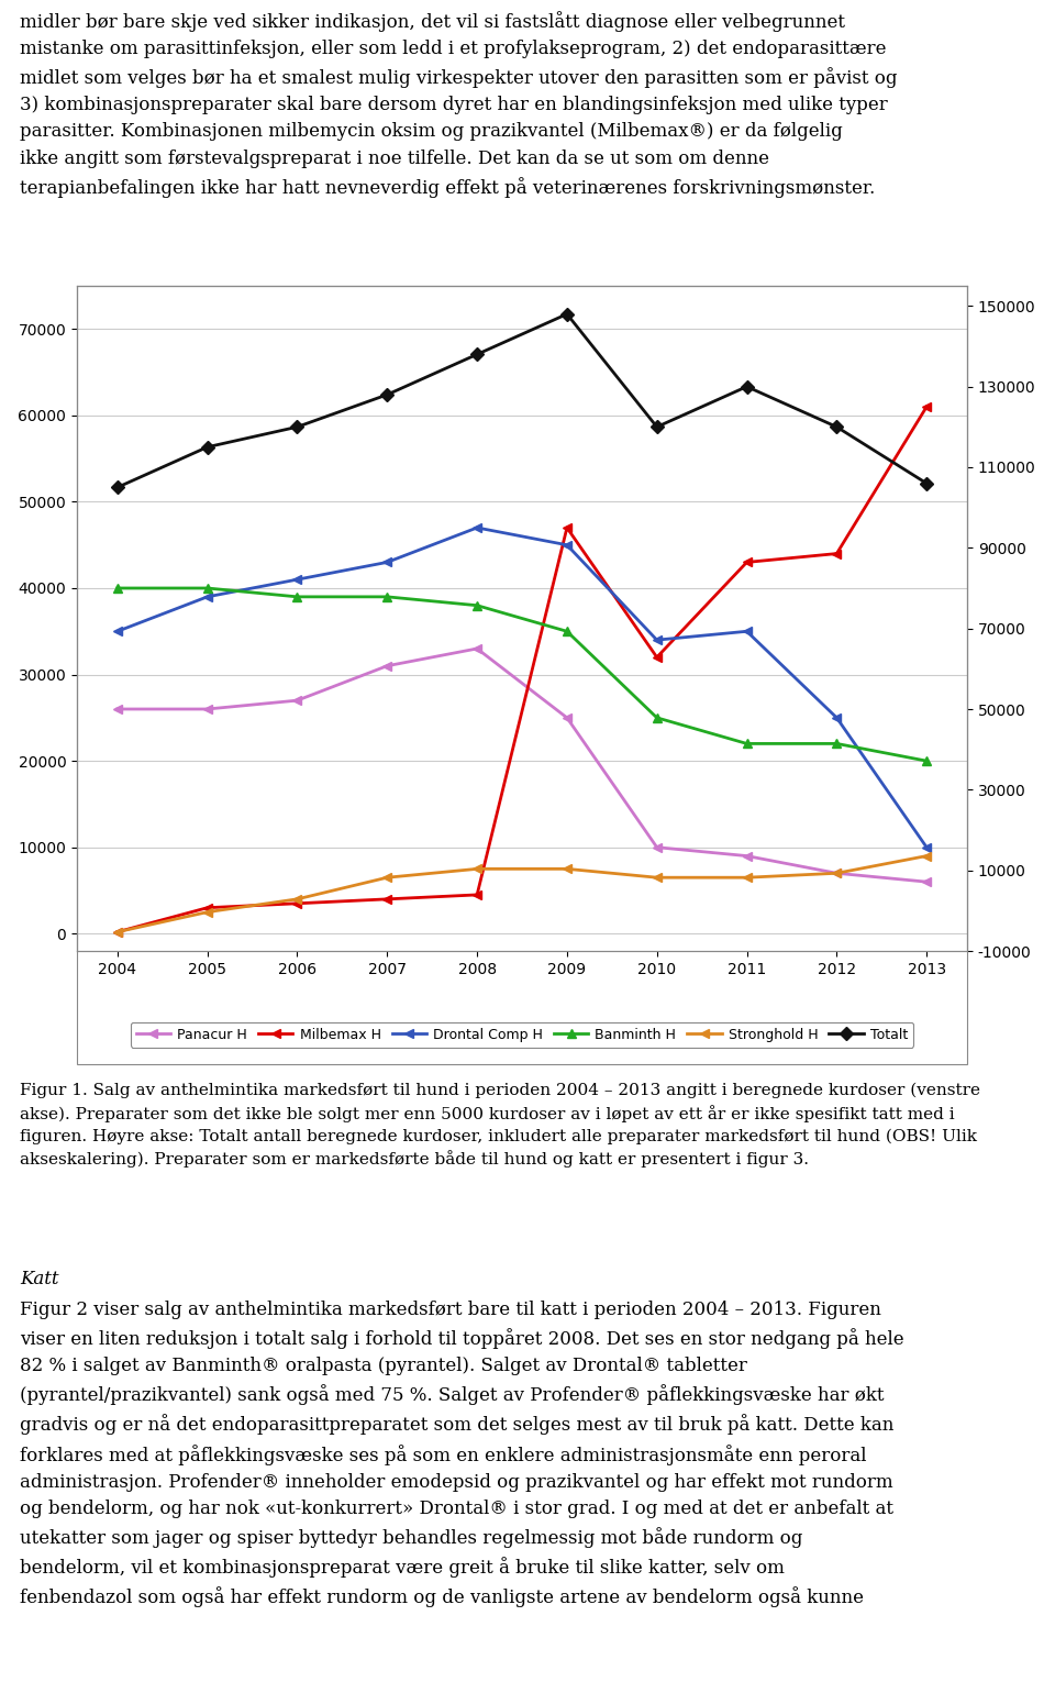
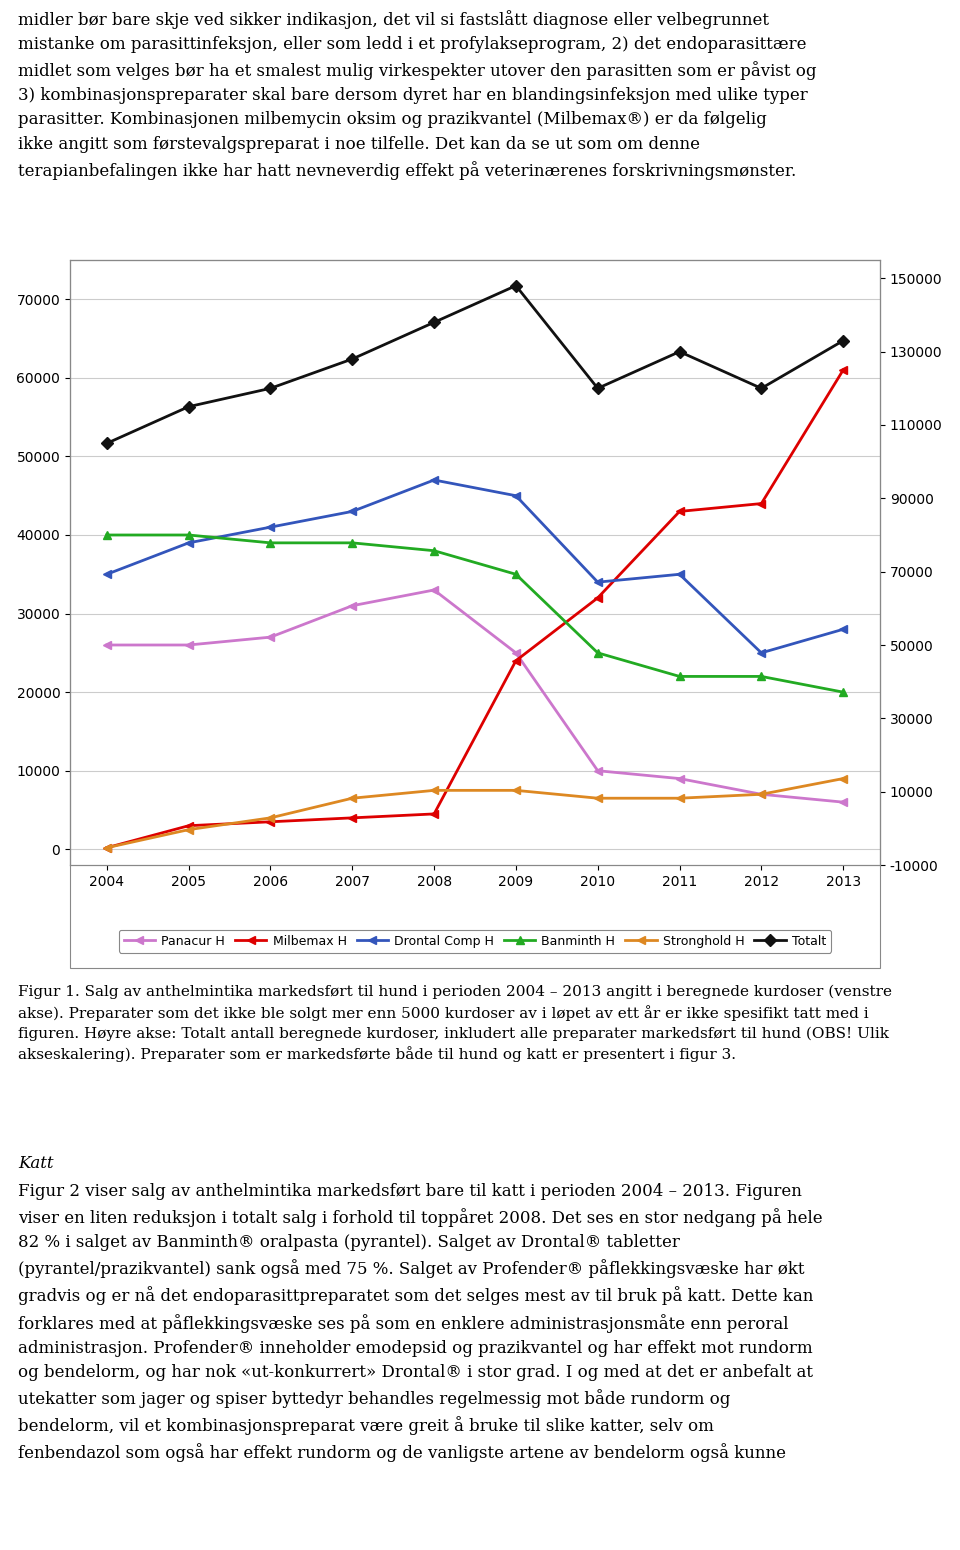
Milbemax H/2009: 47000 -> 24000
Drontal Comp H/2013: 10000 -> 28000
Totalt/2013: 106000 -> 133000
